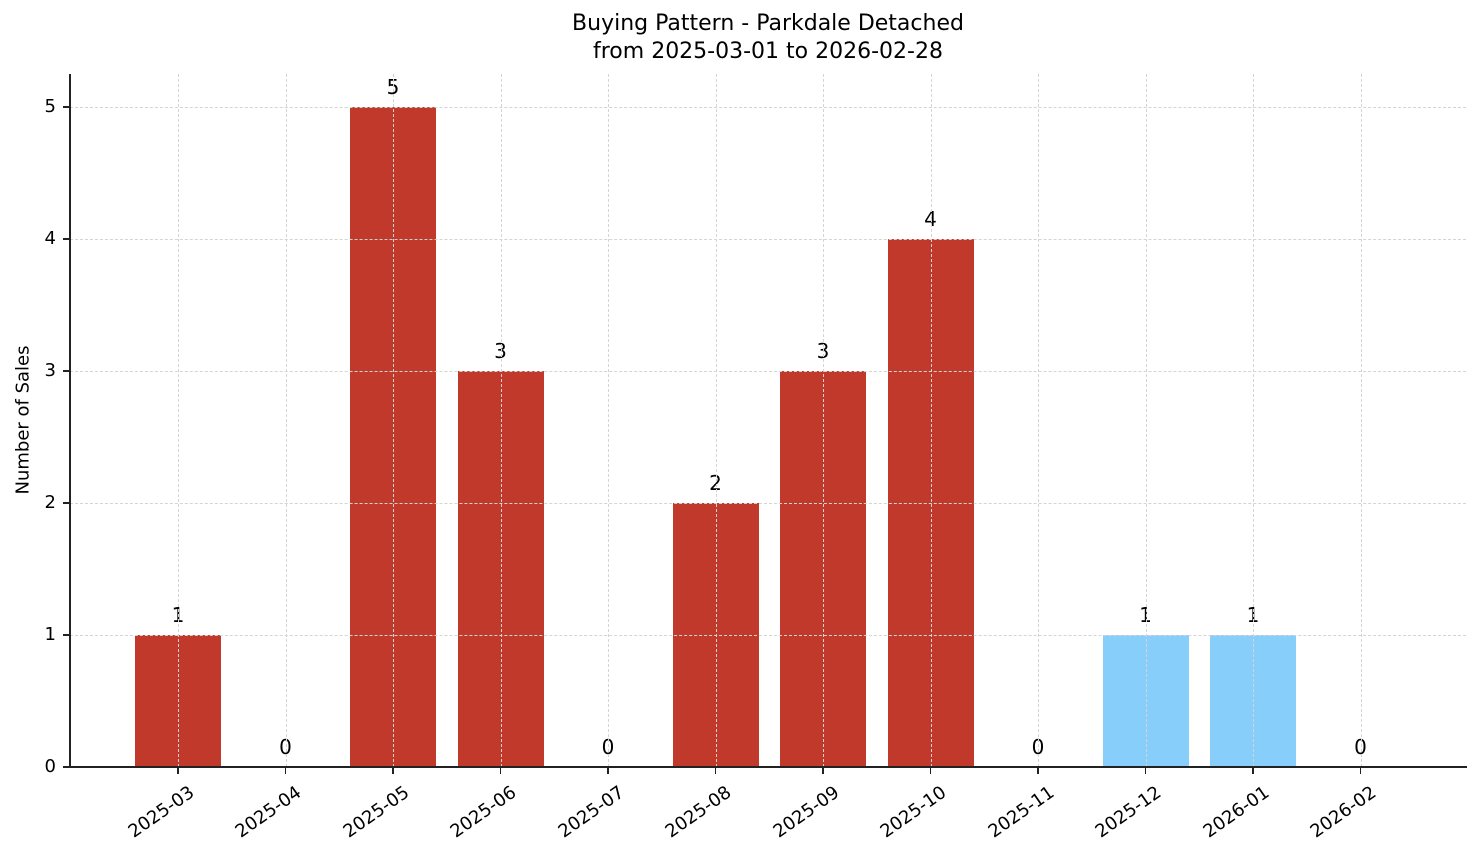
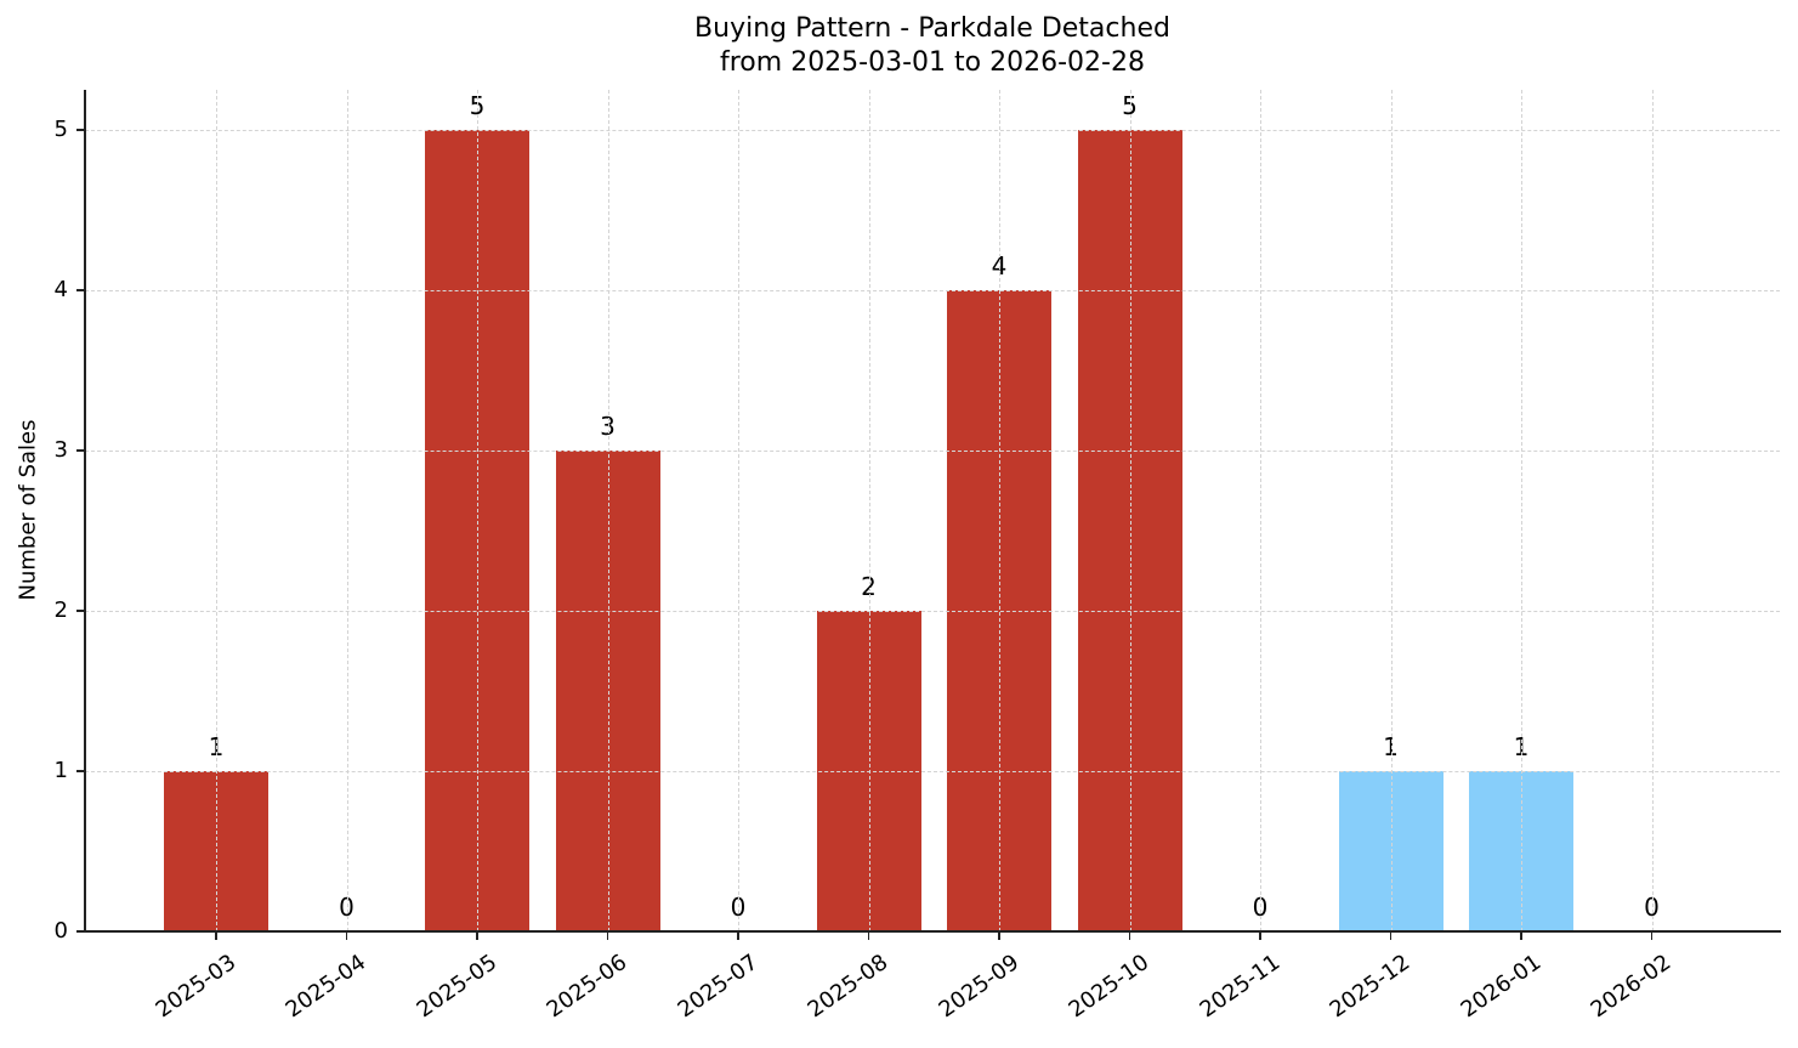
2025-09: 3 -> 4
2025-10: 4 -> 5
